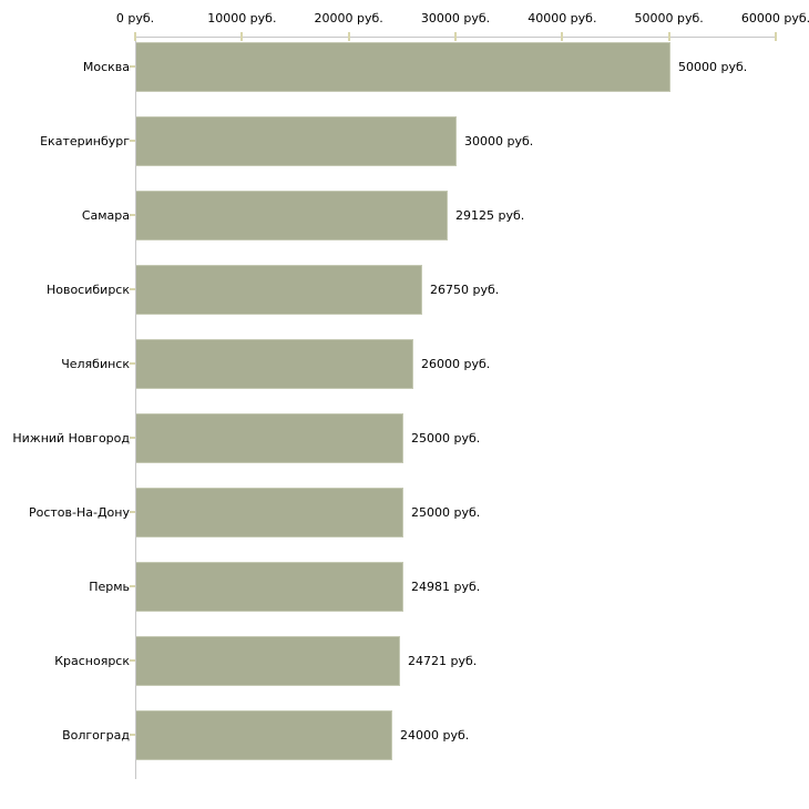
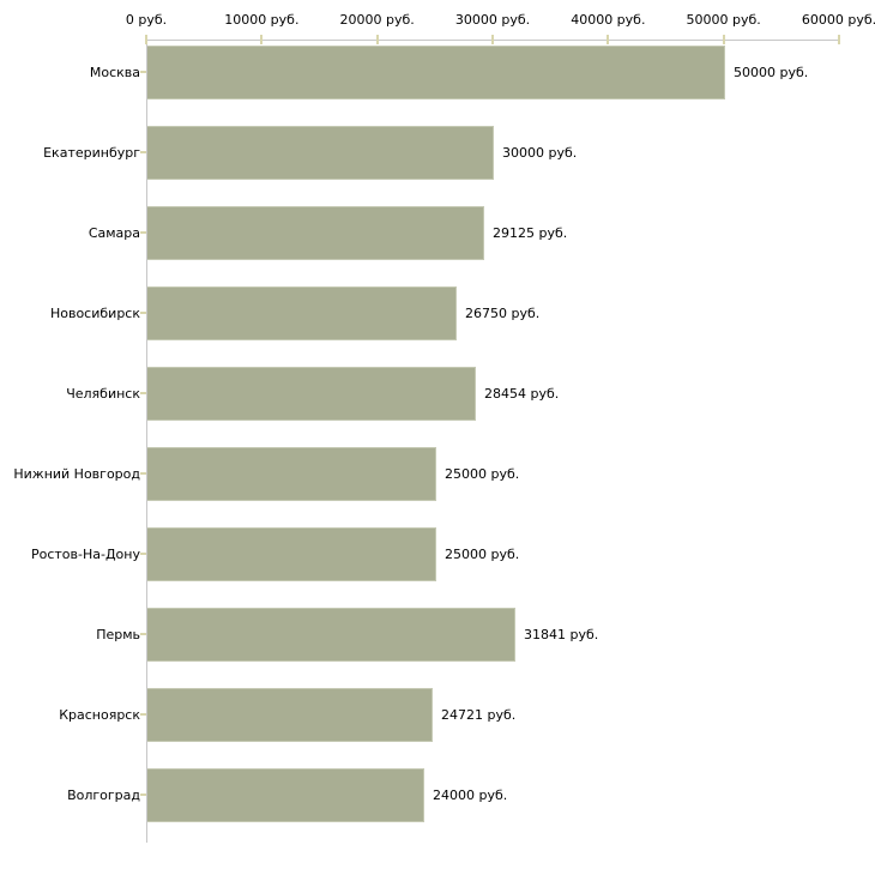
Челябинск: 26000 -> 28454
Пермь: 24981 -> 31841
